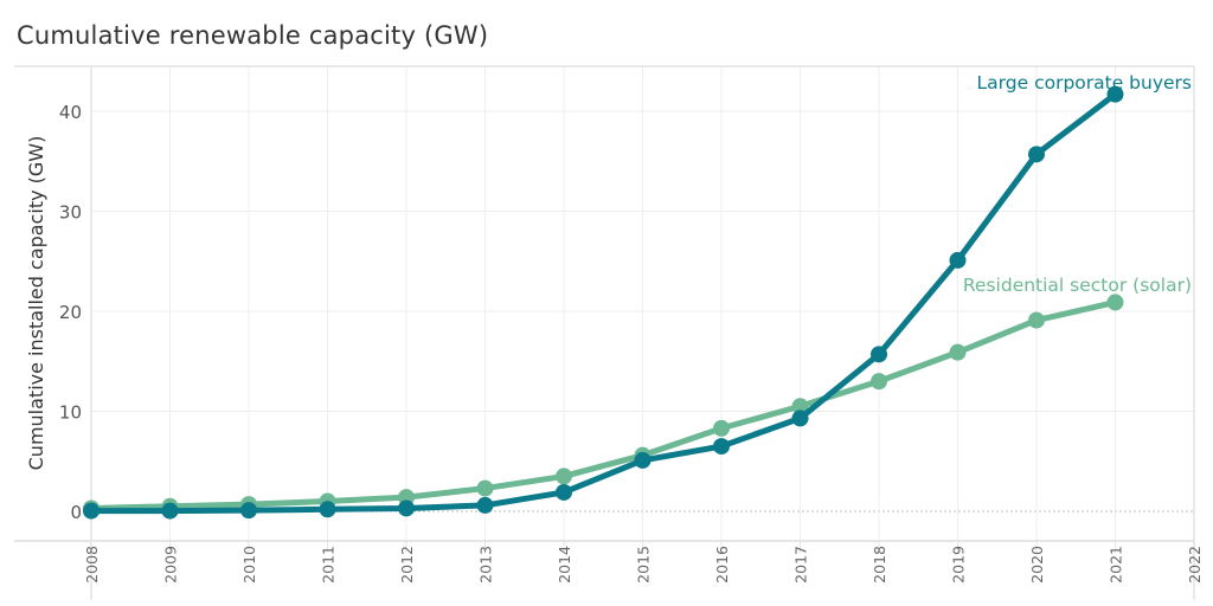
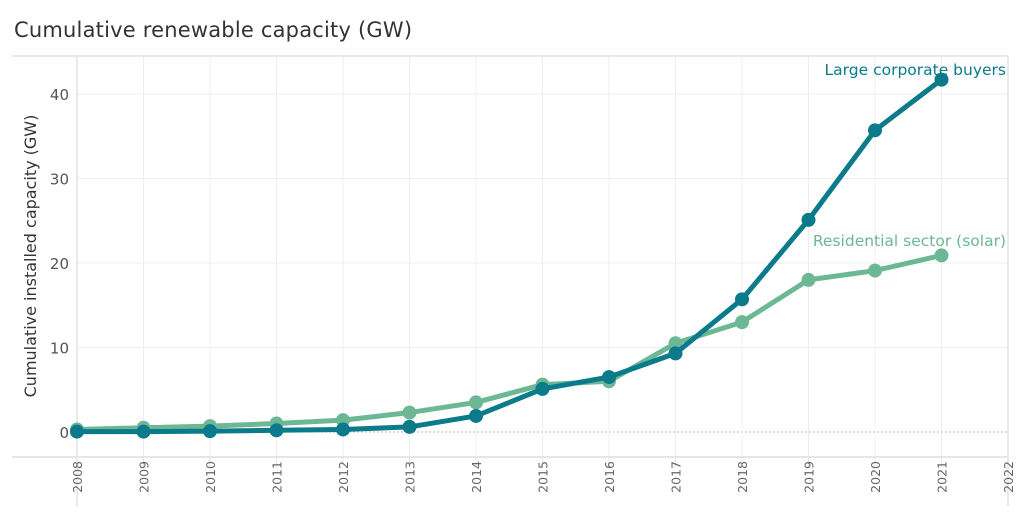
Residential sector (solar)/2016: 8 -> 6
Residential sector (solar)/2019: 16 -> 18
